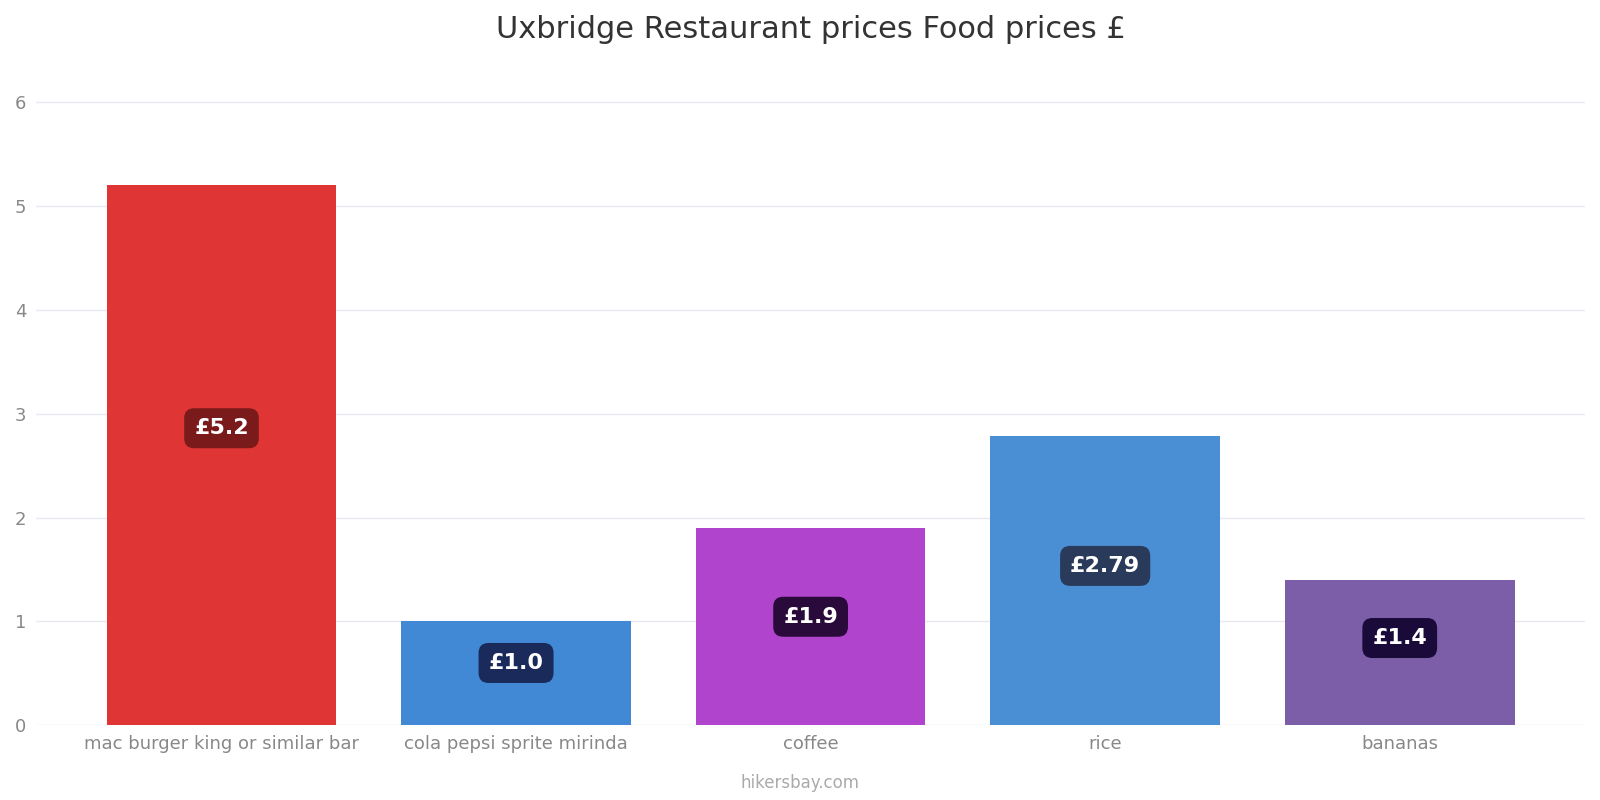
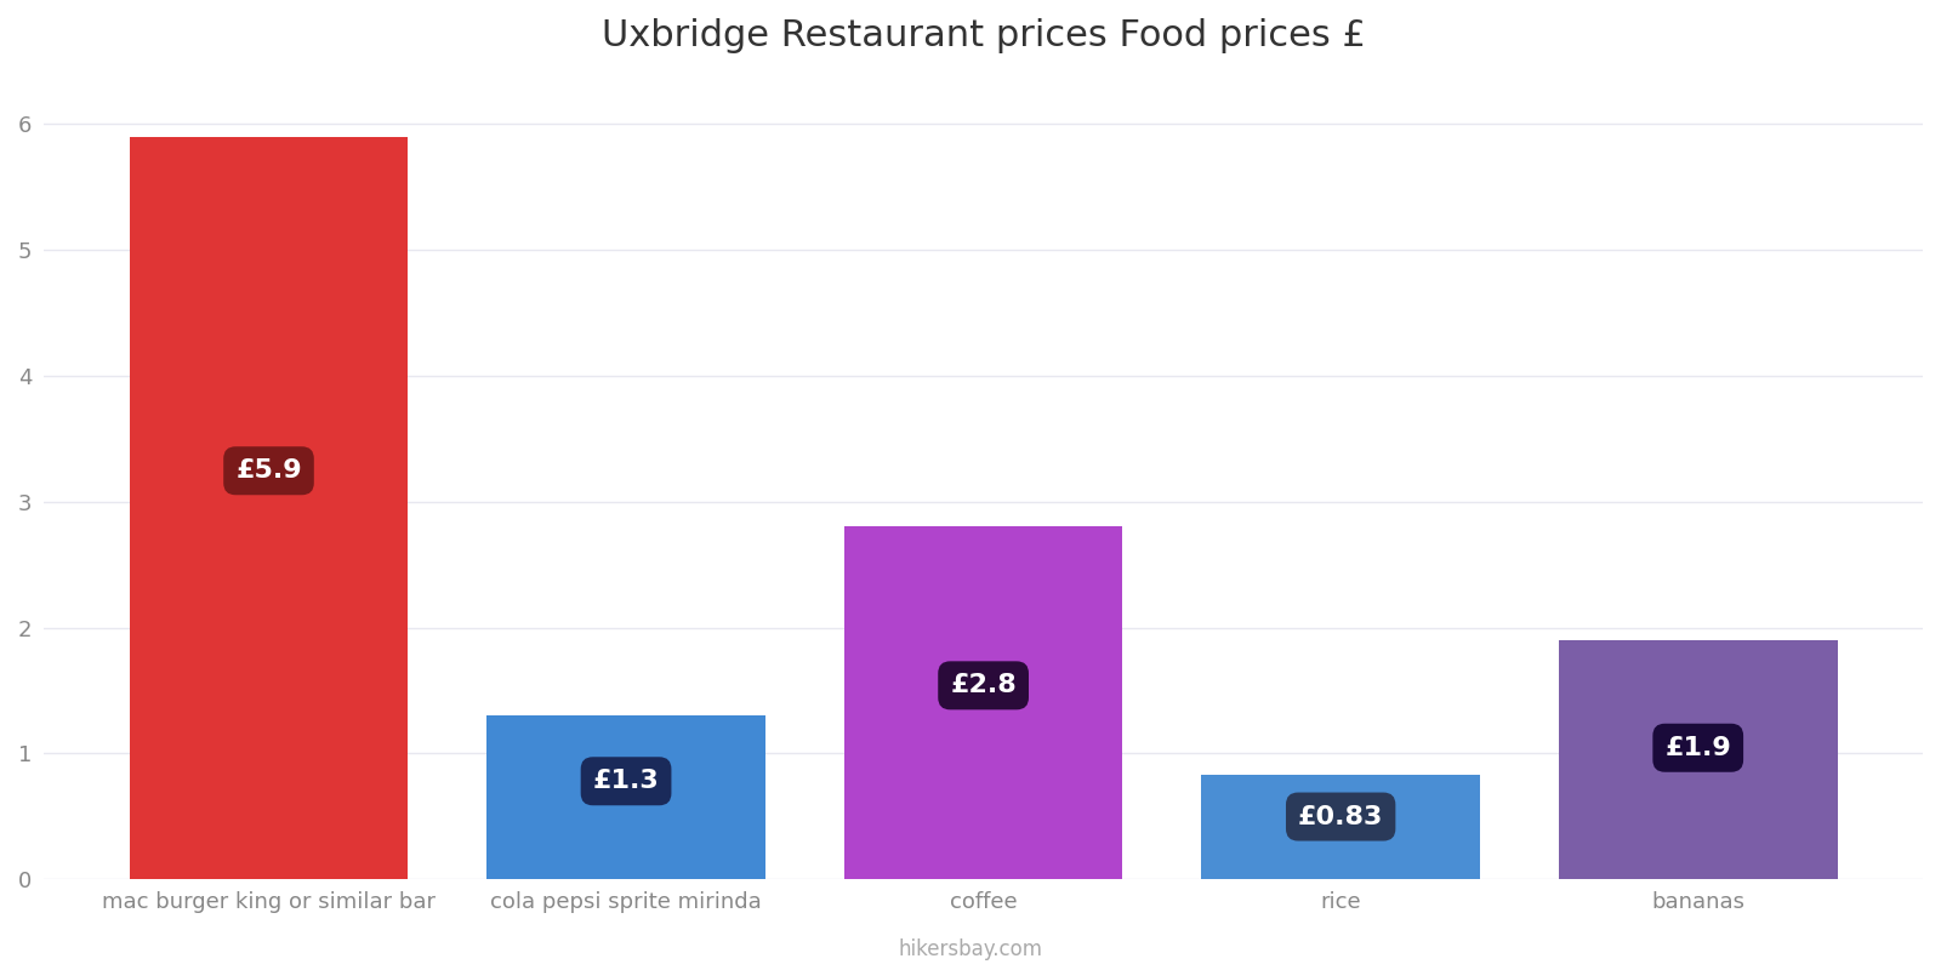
mac burger king or similar bar: £5.2 -> £5.9
cola pepsi sprite mirinda: £1.0 -> £1.3
coffee: £1.9 -> £2.8
rice: £2.79 -> £0.83
bananas: £1.4 -> £1.9
